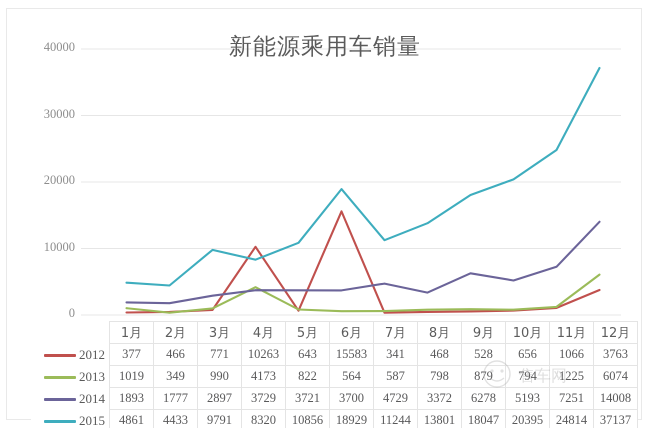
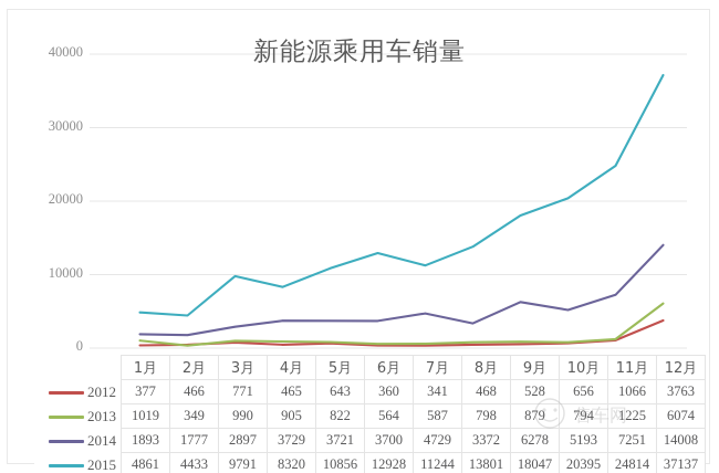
2012/4月: 10263 -> 465
2013/4月: 4173 -> 905
2012/6月: 15583 -> 360
2015/6月: 18929 -> 12928
